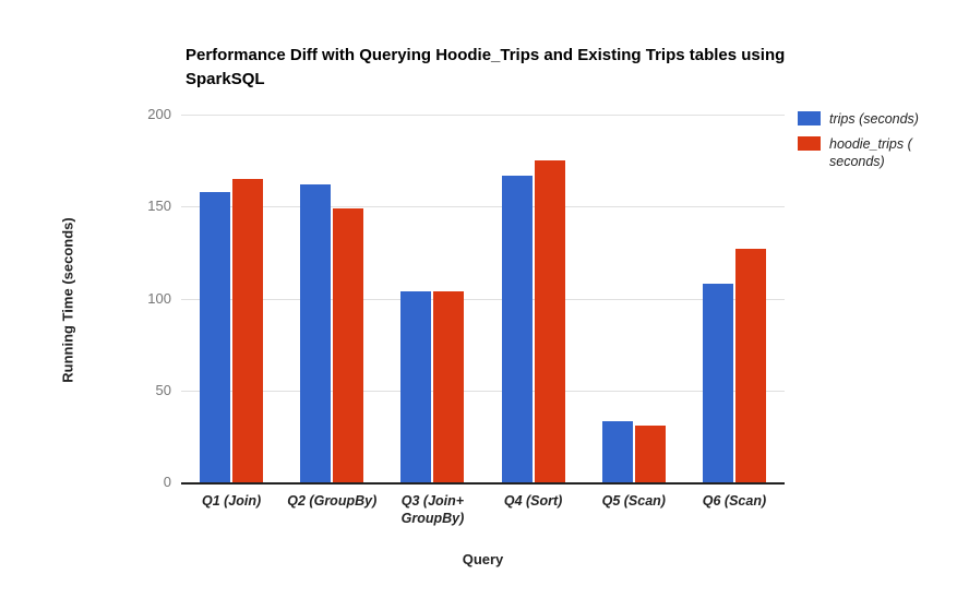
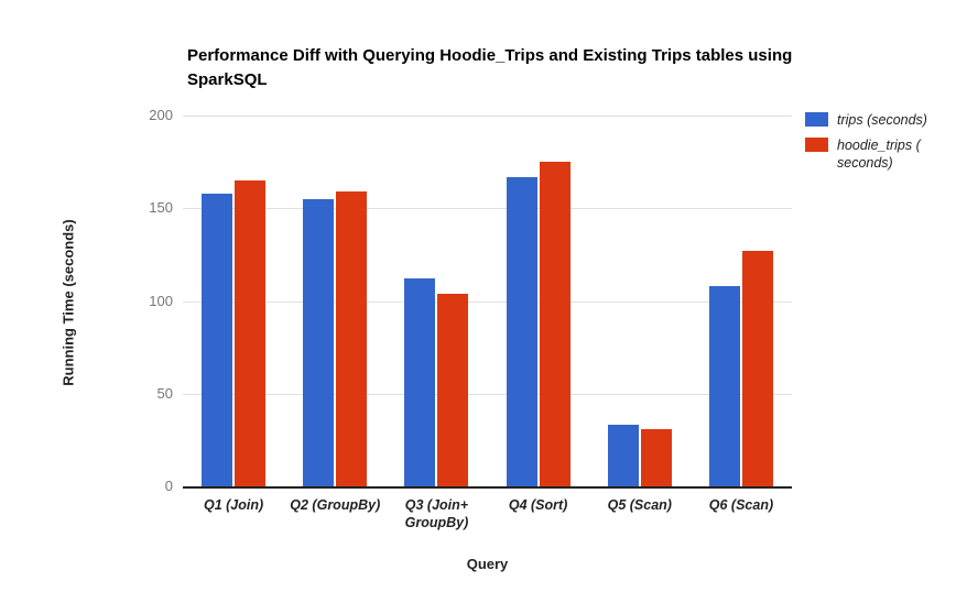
trips (seconds)/Q2 (GroupBy): 162 -> 155
hoodie_trips (seconds)/Q2 (GroupBy): 149 -> 159
trips (seconds)/Q3 (Join+ GroupBy): 104 -> 112
